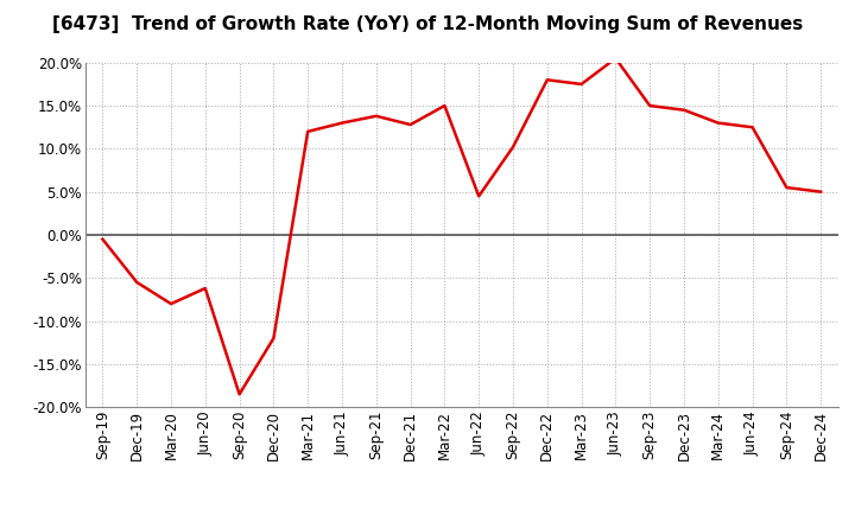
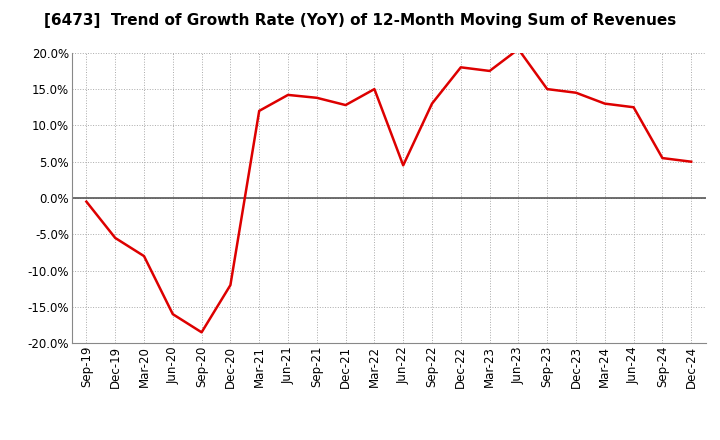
Jun-20: -6.2% -> -16.0%
Jun-21: 13.0% -> 14.2%
Sep-22: 10.2% -> 13.0%
